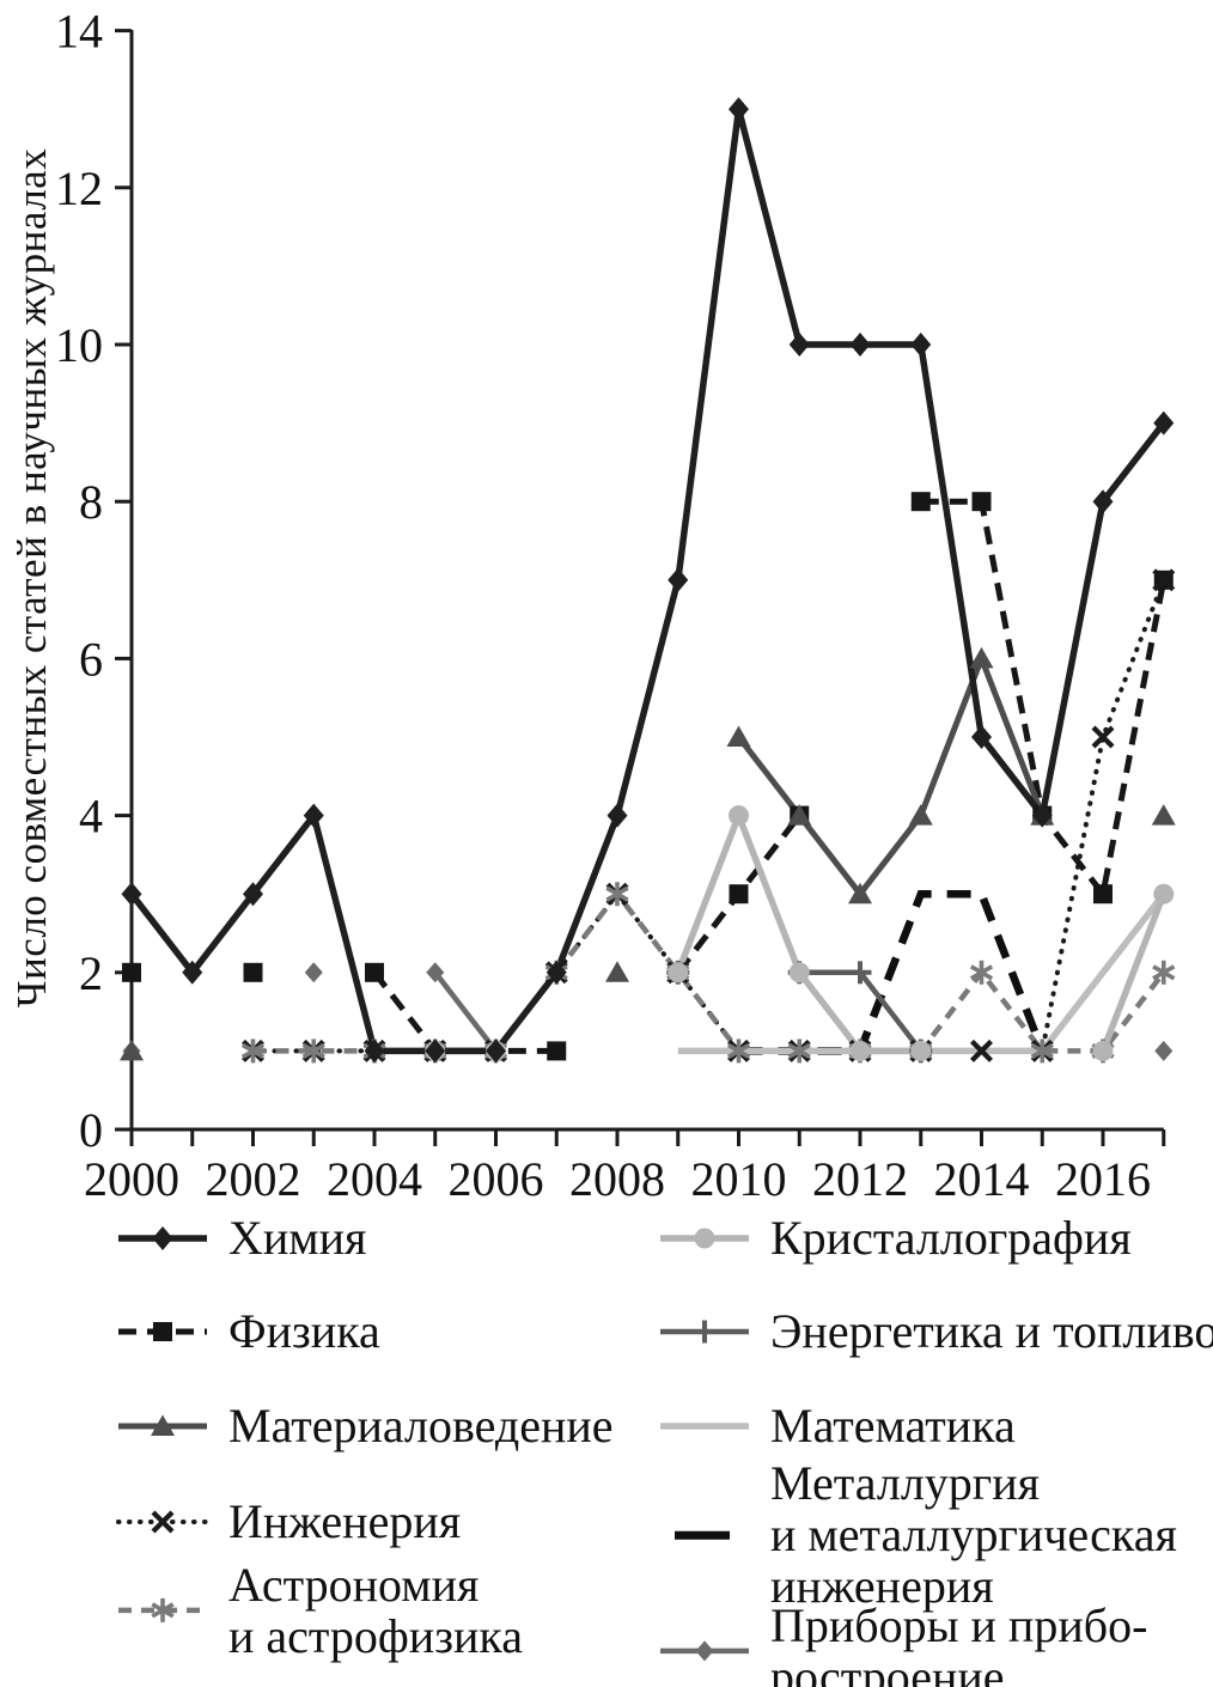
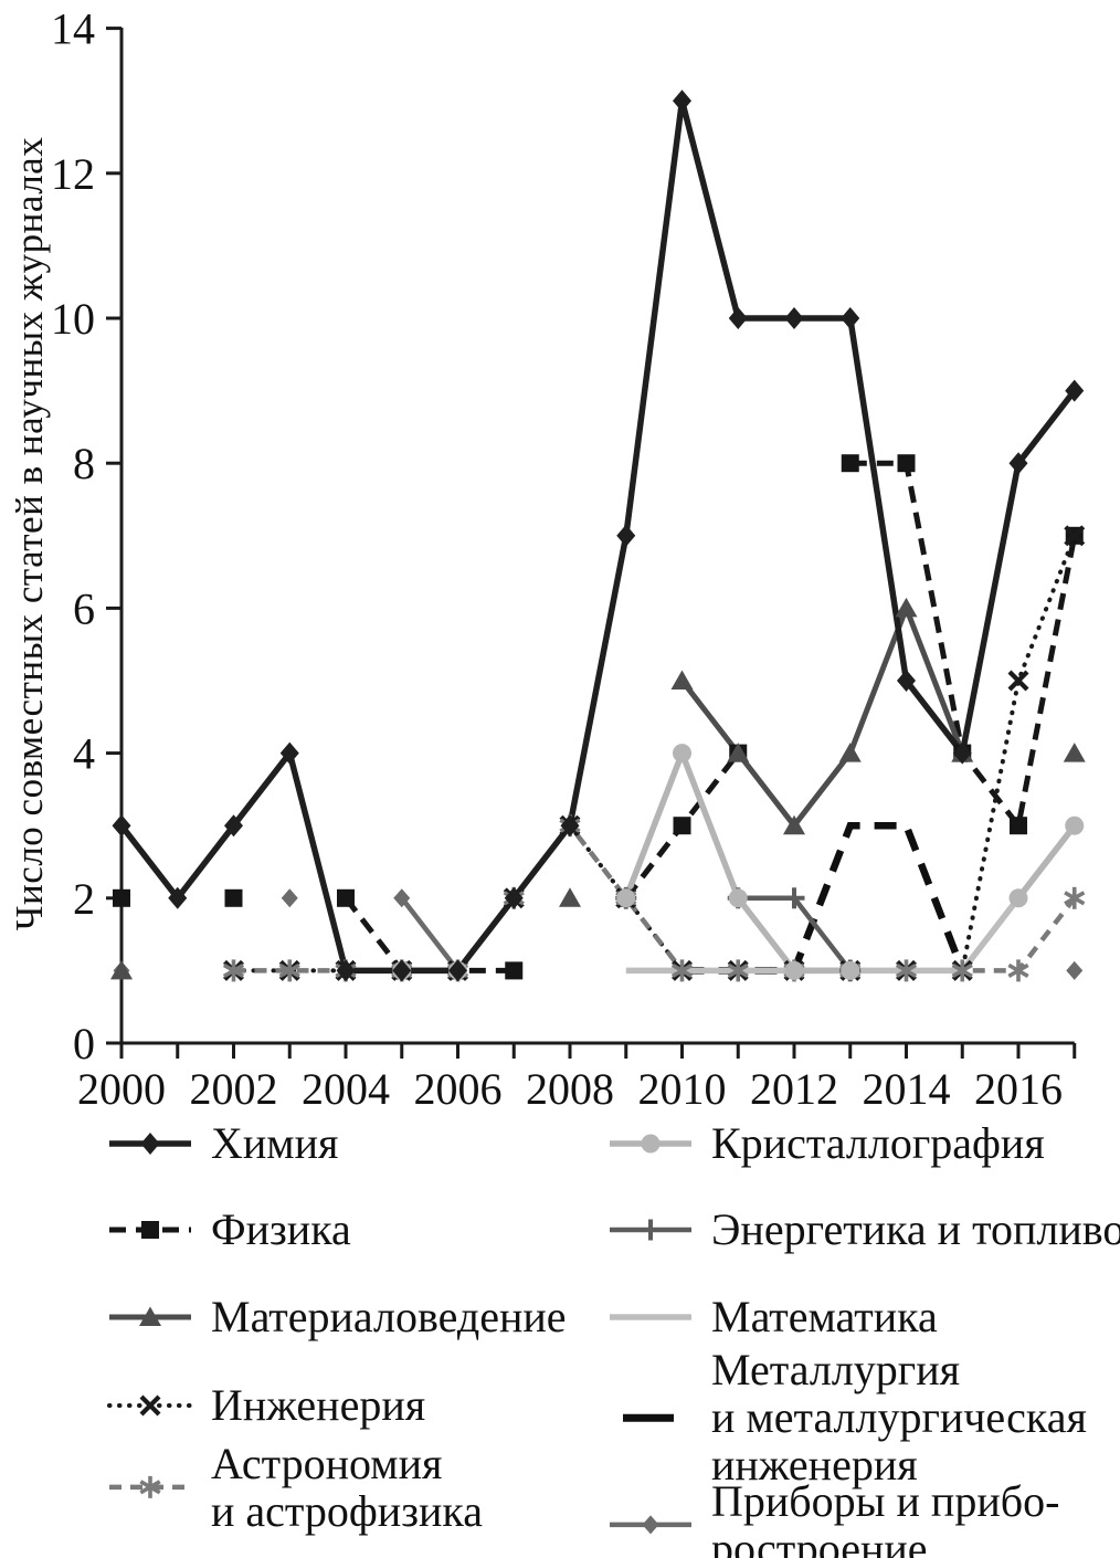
Химия/2008: 4 -> 3
Астрономия и астрофизика/2014: 2 -> 1
Кристаллография/2016: 1 -> 2
